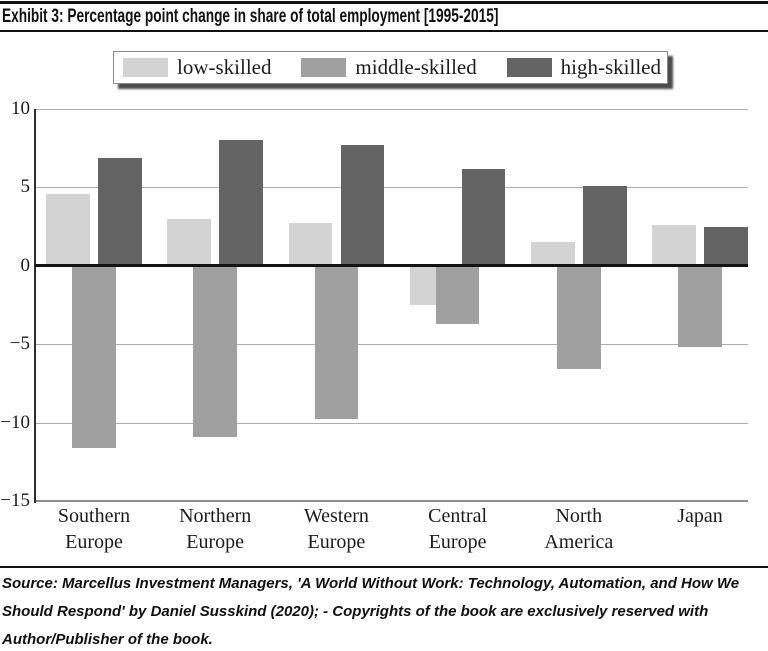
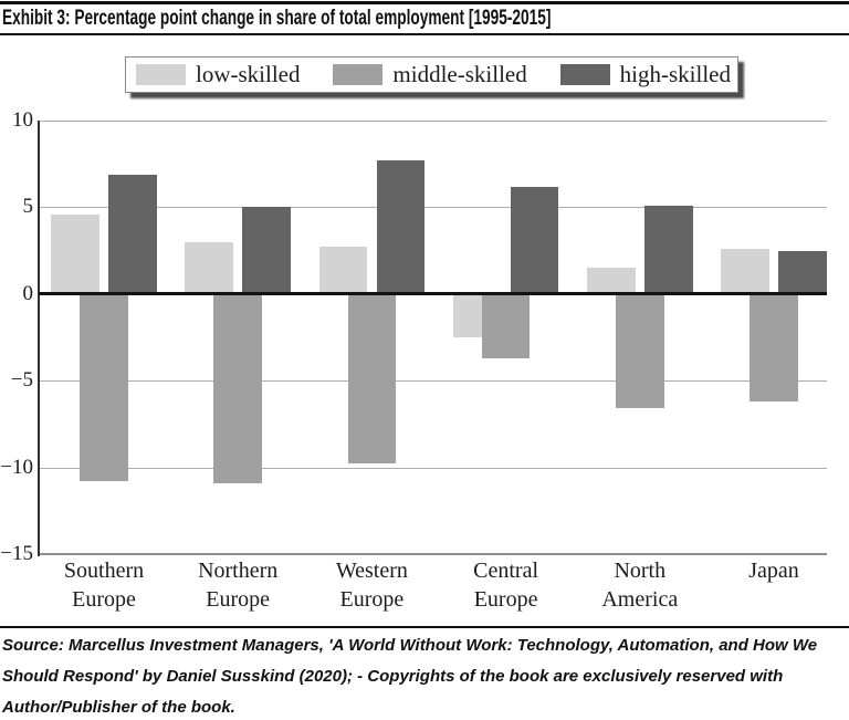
middle-skilled/Southern Europe: -11.6 -> -10.8
high-skilled/Northern Europe: 8.0 -> 5.0
middle-skilled/Japan: -5.2 -> -6.2
